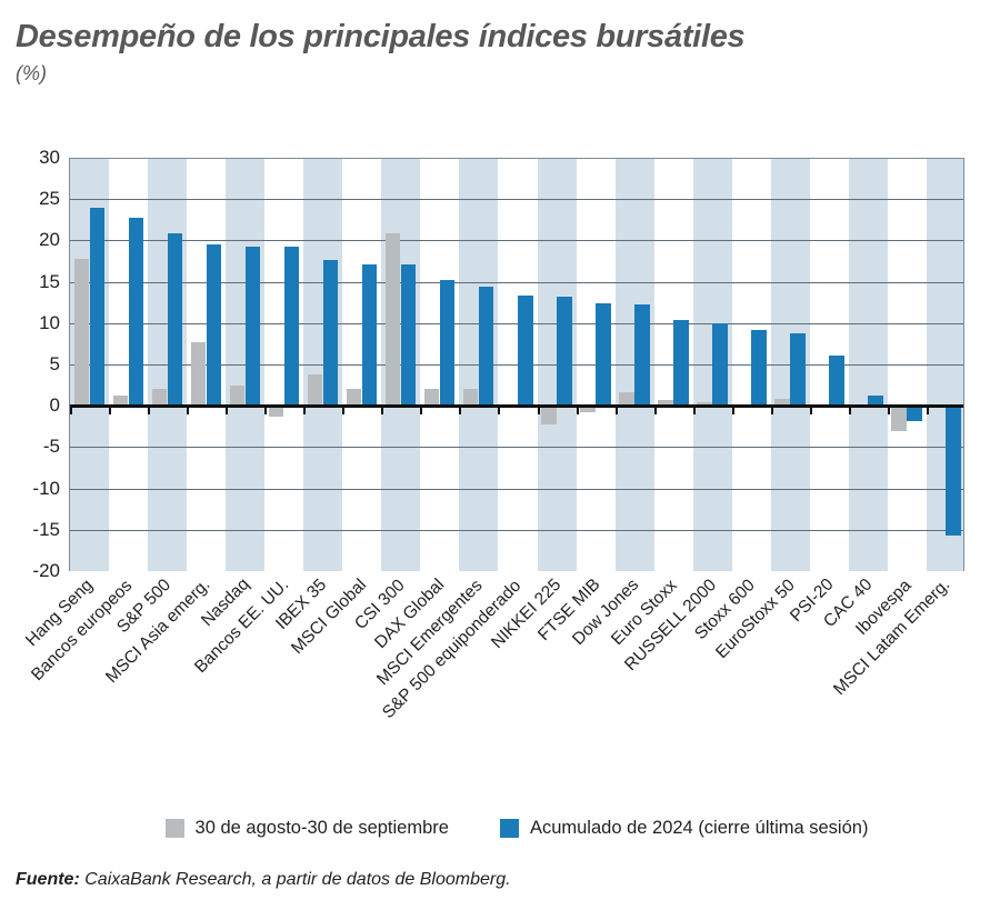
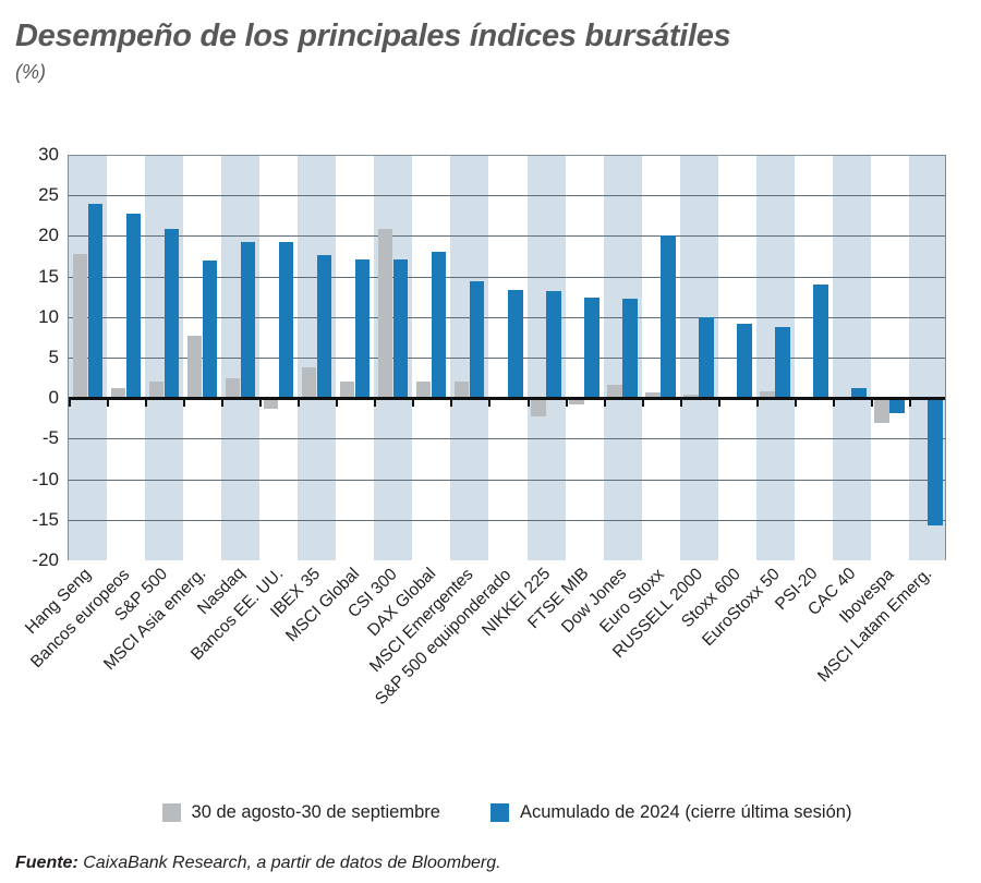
Acumulado de 2024 (cierre última sesión)/MSCI Asia emerg.: 20 -> 17
Acumulado de 2024 (cierre última sesión)/DAX Global: 15 -> 18
Acumulado de 2024 (cierre última sesión)/Euro Stoxx: 10 -> 20
Acumulado de 2024 (cierre última sesión)/PSI-20: 6 -> 14
